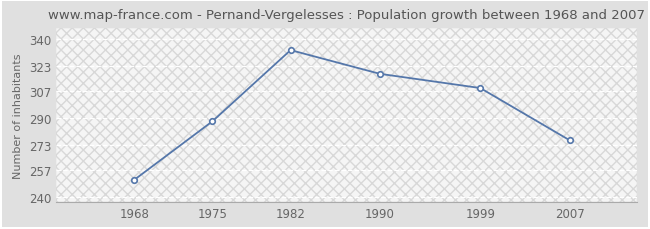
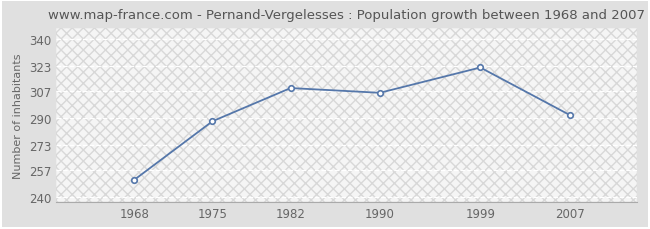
1982: 333 -> 309
1990: 318 -> 306
1999: 309 -> 322
2007: 276 -> 292
